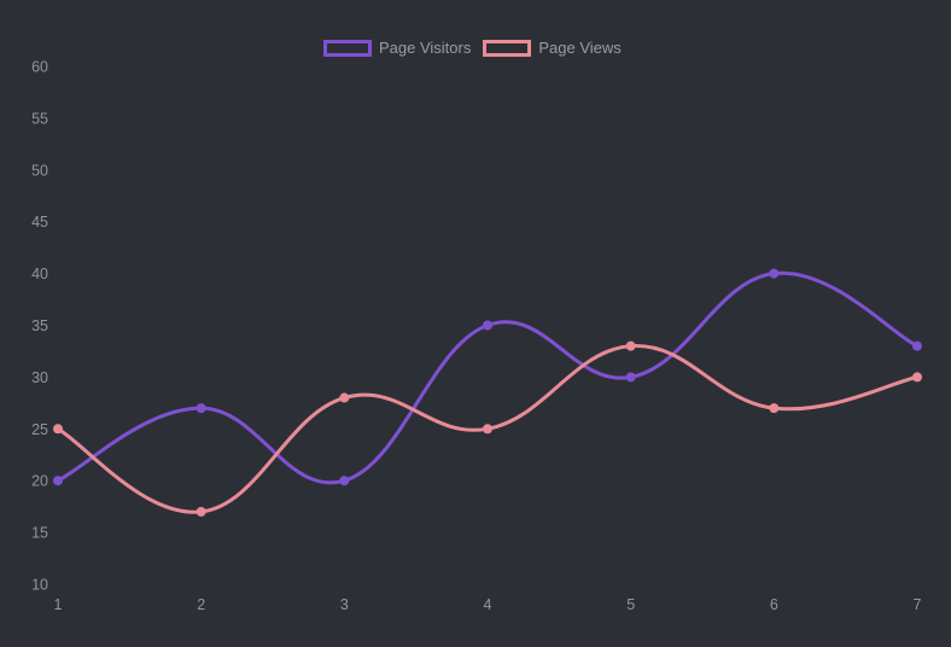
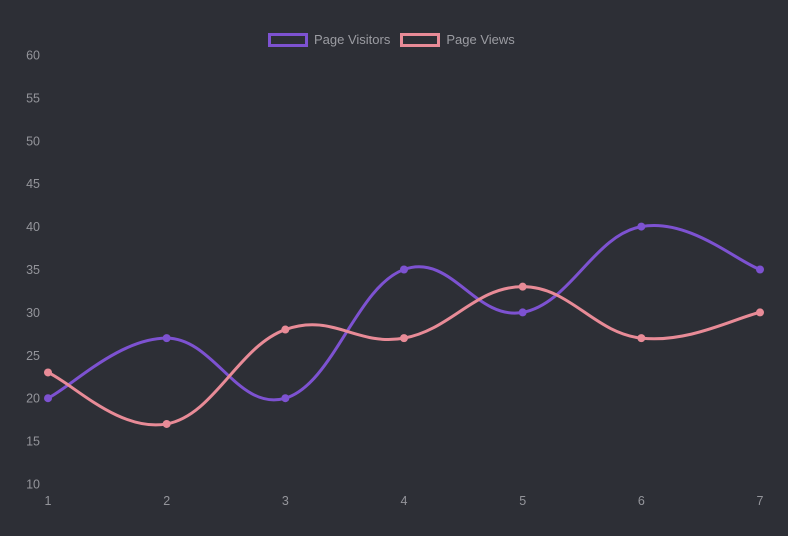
Page Views/1: 25 -> 23
Page Views/4: 25 -> 27
Page Visitors/7: 33 -> 35
